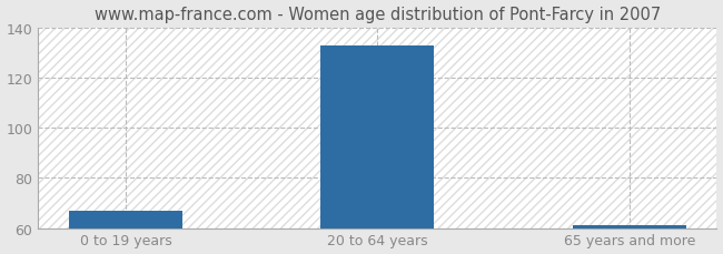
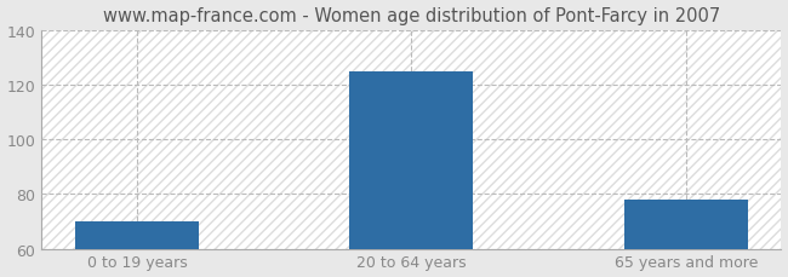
0 to 19 years: 67 -> 70
20 to 64 years: 133 -> 125
65 years and more: 61 -> 78
